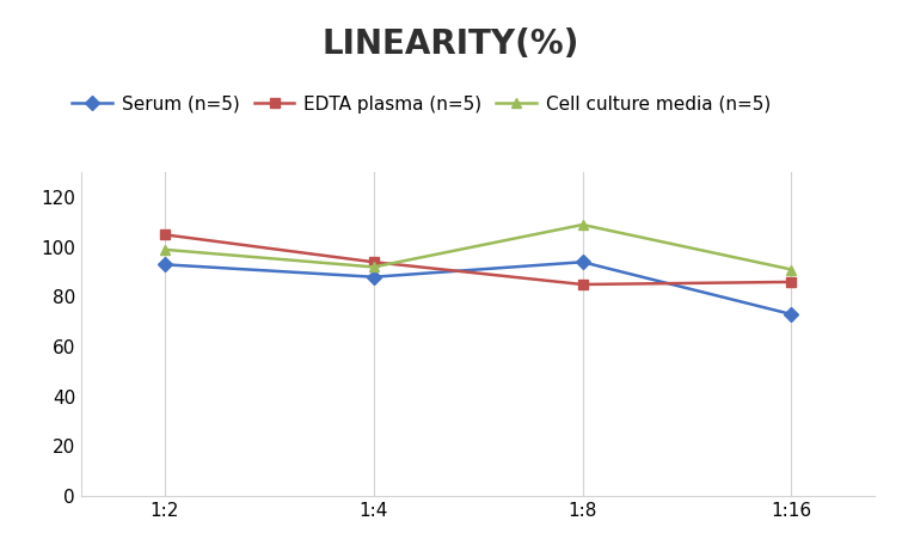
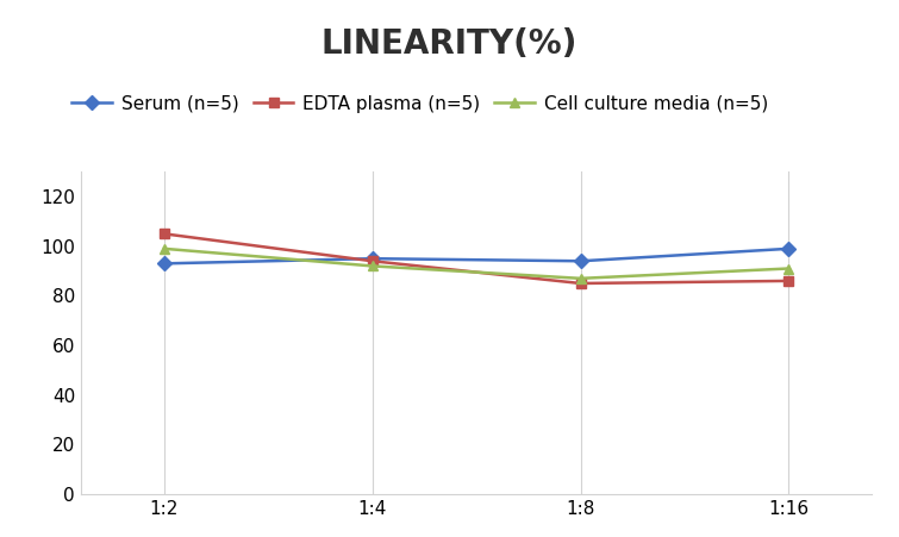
Serum (n=5)/1:4: 88 -> 95
Cell culture media (n=5)/1:8: 109 -> 87
Serum (n=5)/1:16: 73 -> 99
